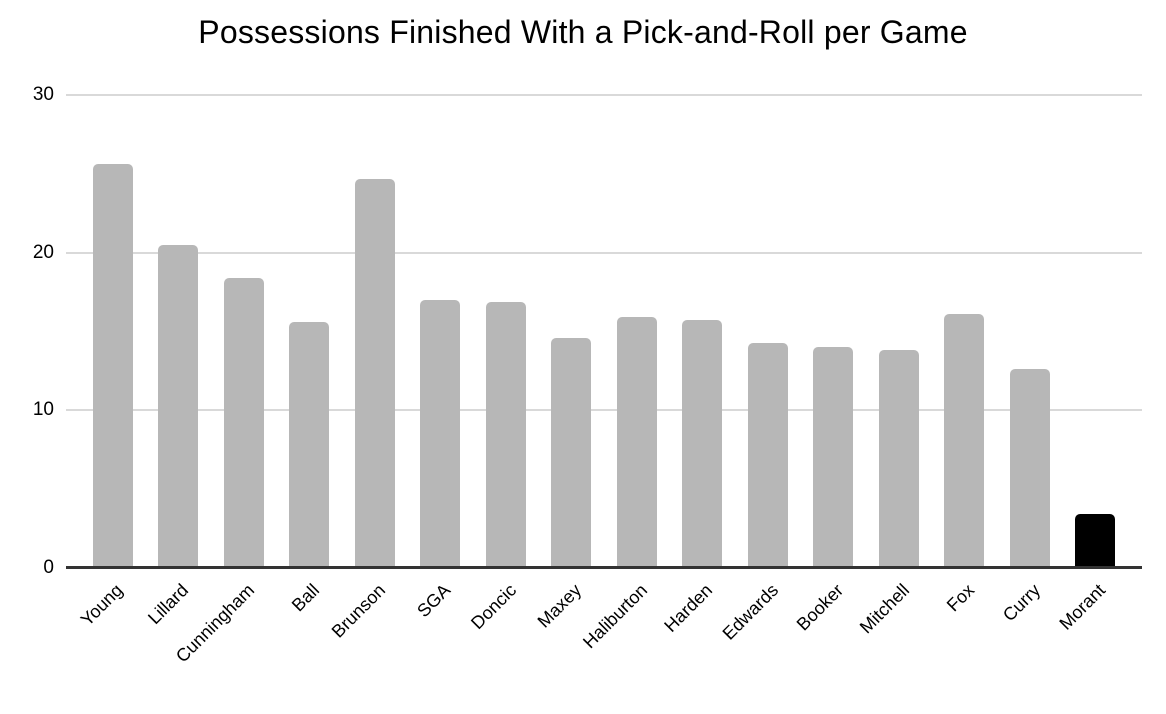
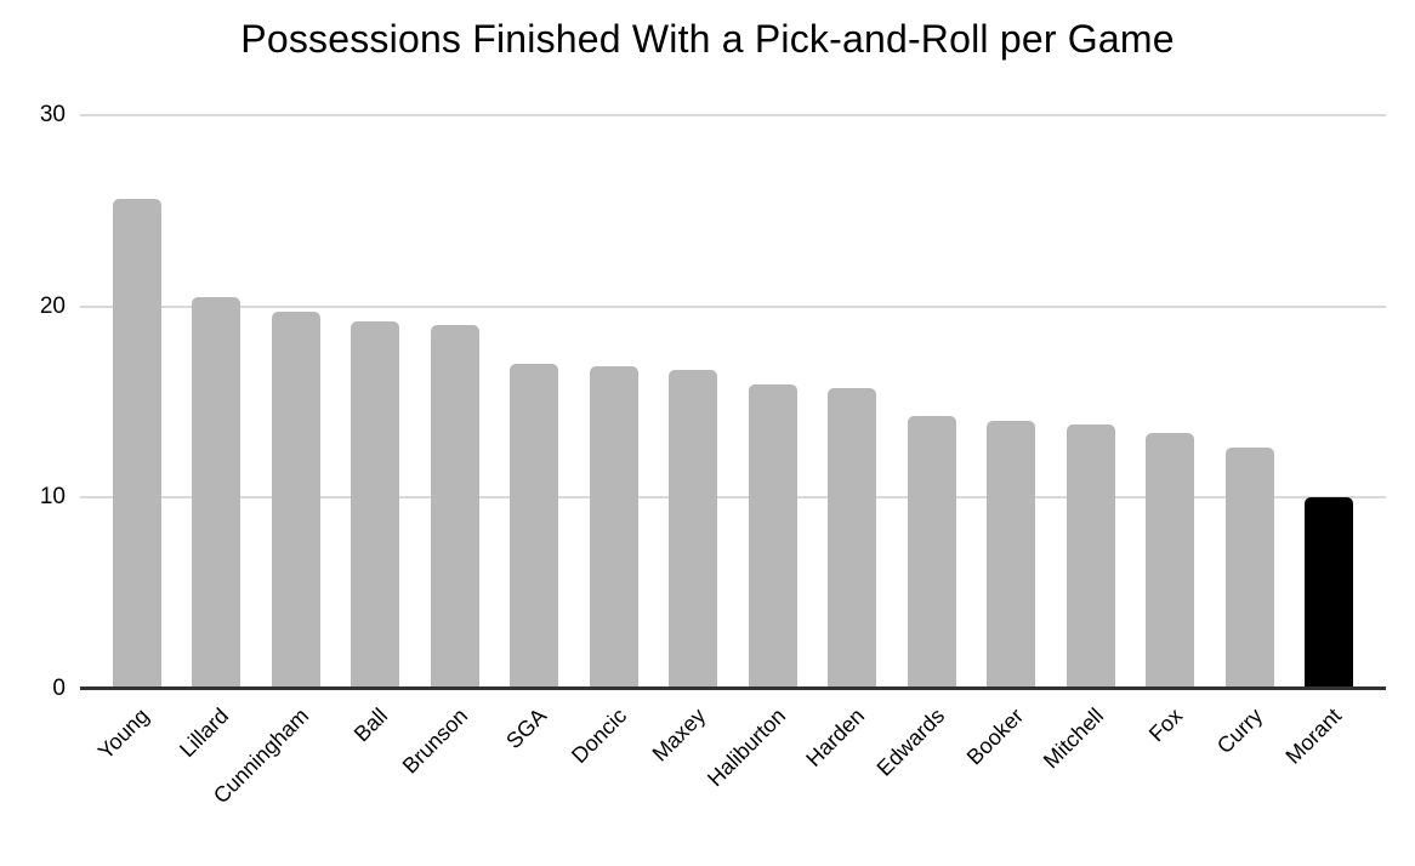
Cunningham: 18.4 -> 19.7
Ball: 15.6 -> 19.2
Brunson: 24.7 -> 19.0
Maxey: 14.6 -> 16.7
Fox: 16.1 -> 13.4
Morant: 3.4 -> 10.0
